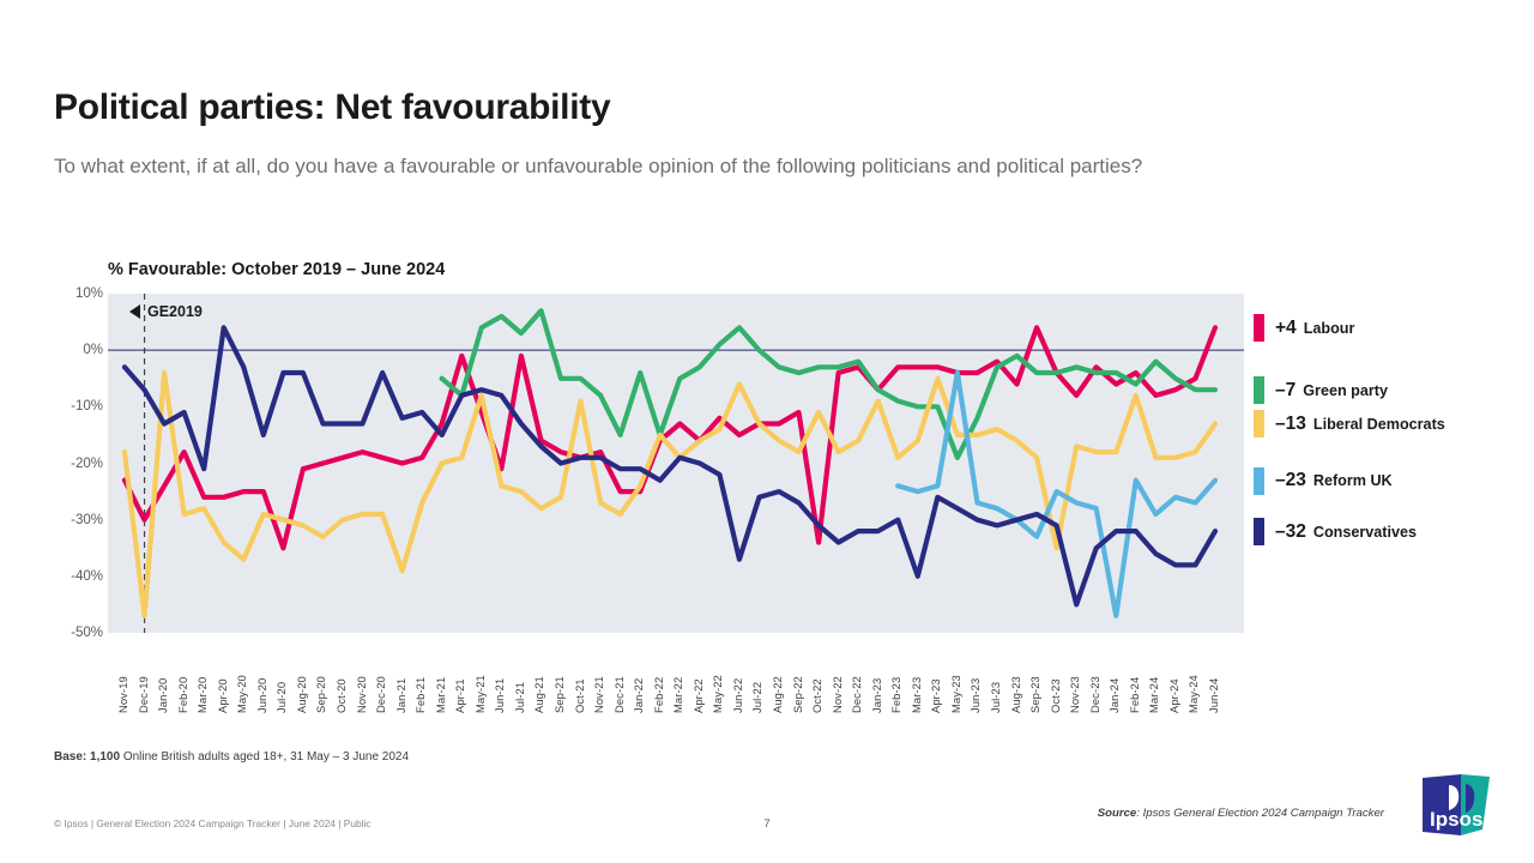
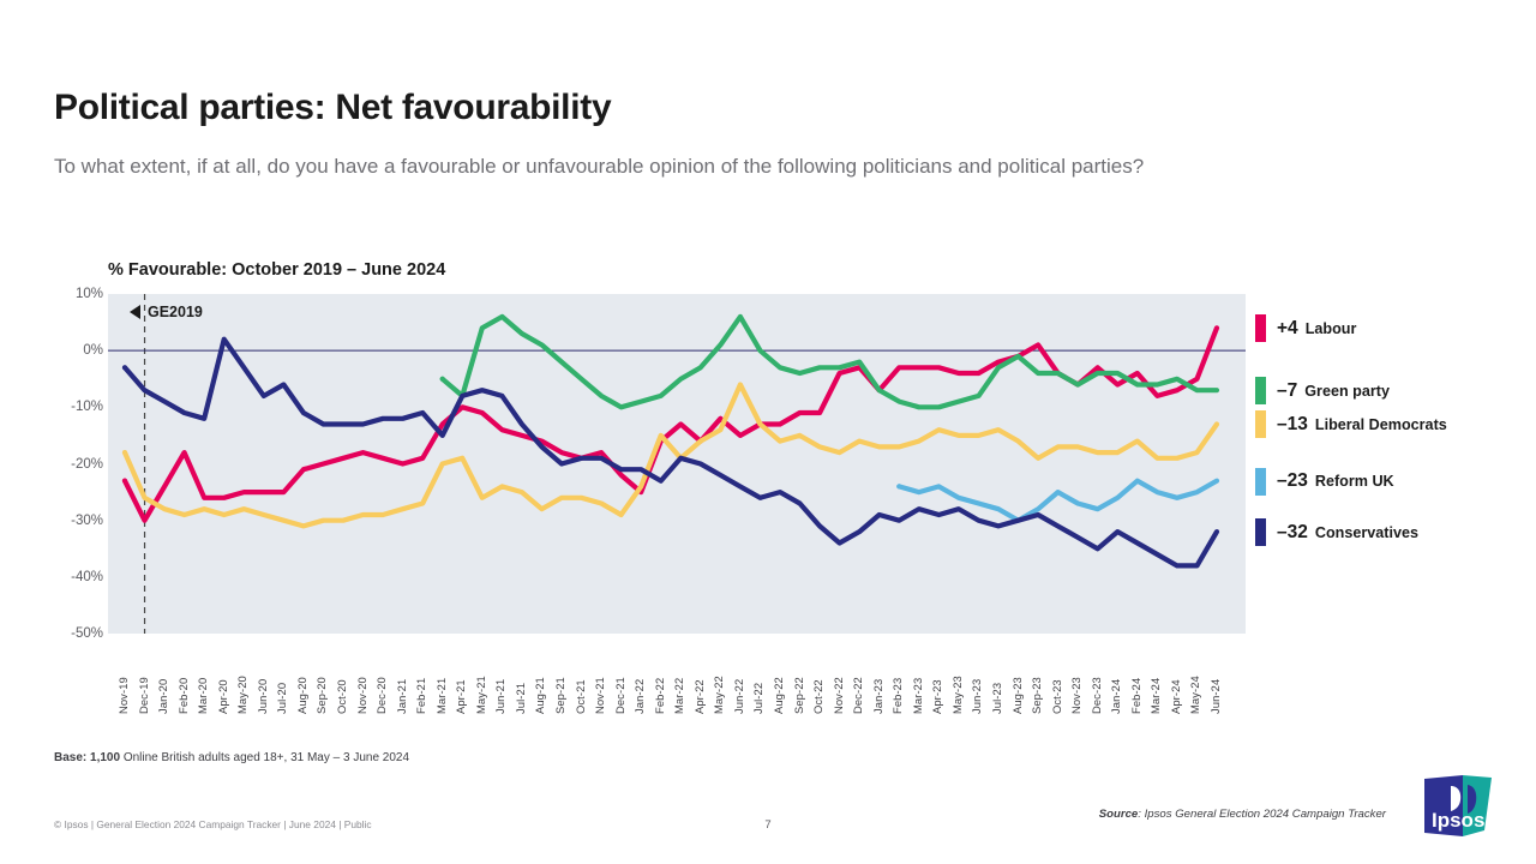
Liberal Democrats/Dec-19: -47% -> -26%
Liberal Democrats/Jan-20: -4% -> -28%
Conservatives/Jan-20: -13% -> -9%
Conservatives/Mar-20: -21% -> -12%
Liberal Democrats/Apr-20: -34% -> -29%
Conservatives/Apr-20: 4% -> 2%
Liberal Democrats/May-20: -37% -> -28%
Conservatives/Jun-20: -15% -> -8%
Labour/Jul-20: -35% -> -25%
Conservatives/Jul-20: -4% -> -6%
Conservatives/Aug-20: -4% -> -11%
Liberal Democrats/Sep-20: -33% -> -30%
Conservatives/Dec-20: -4% -> -12%
Liberal Democrats/Jan-21: -39% -> -28%
Labour/Apr-21: -1% -> -10%
Liberal Democrats/May-21: -8% -> -26%
Labour/Jun-21: -21% -> -14%
Labour/Jul-21: -1% -> -15%
Green party/Aug-21: 7% -> 1%
Green party/Sep-21: -5% -> -2%
Liberal Democrats/Oct-21: -9% -> -26%
Labour/Dec-21: -25% -> -22%
Green party/Dec-21: -15% -> -10%
Green party/Jan-22: -4% -> -9%
Green party/Feb-22: -15% -> -8%
Green party/Jun-22: 4% -> 6%
Conservatives/Jun-22: -37% -> -24%
Liberal Democrats/Sep-22: -18% -> -15%
Labour/Oct-22: -34% -> -11%
Liberal Democrats/Oct-22: -11% -> -17%
Liberal Democrats/Jan-23: -9% -> -17%
Conservatives/Jan-23: -32% -> -29%
Liberal Democrats/Feb-23: -19% -> -17%
Conservatives/Mar-23: -40% -> -28%
Liberal Democrats/Apr-23: -5% -> -14%
Conservatives/Apr-23: -26% -> -29%
Green party/May-23: -19% -> -9%
Reform UK/May-23: -4% -> -26%
Green party/Jun-23: -12% -> -8%
Labour/Aug-23: -6% -> -1%
Labour/Sep-23: 4% -> 1%
Reform UK/Sep-23: -33% -> -28%
Liberal Democrats/Oct-23: -35% -> -17%
Labour/Nov-23: -8% -> -6%
Green party/Nov-23: -3% -> -6%
Conservatives/Nov-23: -45% -> -33%
Reform UK/Jan-24: -47% -> -26%
Liberal Democrats/Feb-24: -8% -> -16%
Conservatives/Feb-24: -32% -> -34%
Green party/Mar-24: -2% -> -6%
Reform UK/Mar-24: -29% -> -25%
Reform UK/May-24: -27% -> -25%
